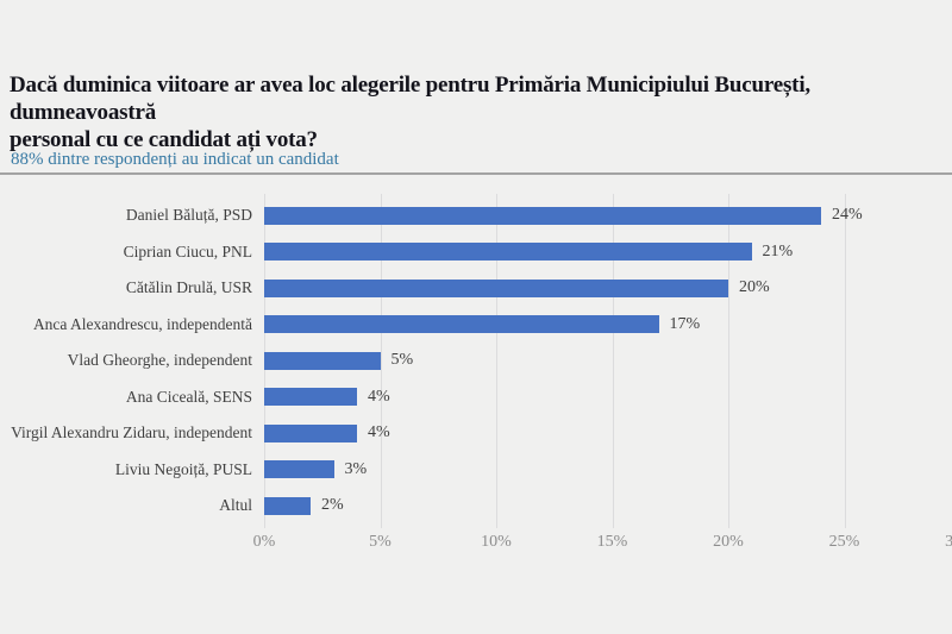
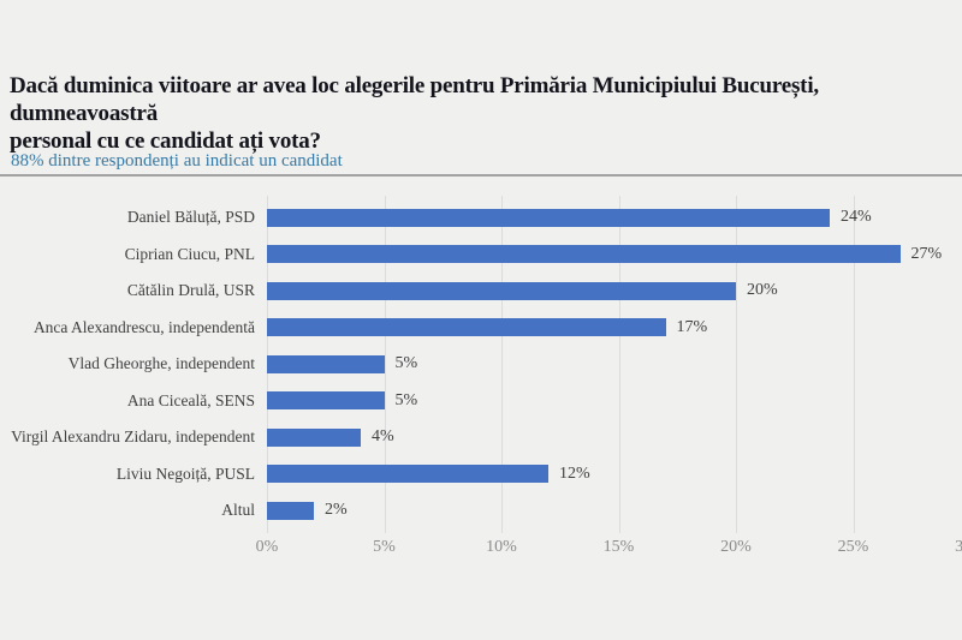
Ciprian Ciucu, PNL: 21% -> 27%
Ana Ciceală, SENS: 4% -> 5%
Liviu Negoiță, PUSL: 3% -> 12%
